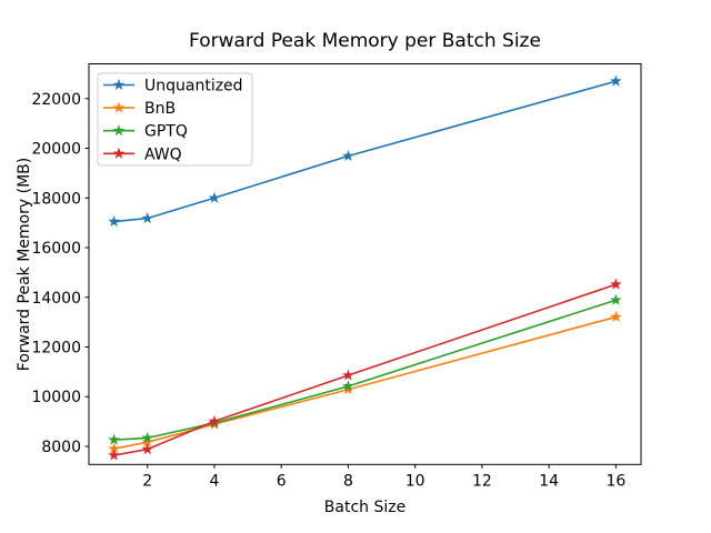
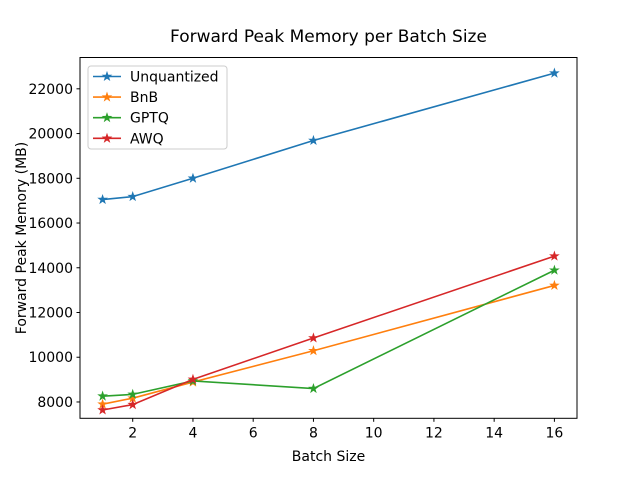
GPTQ/8: 10400 -> 8600
